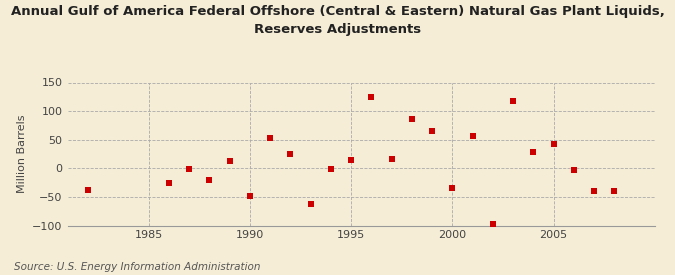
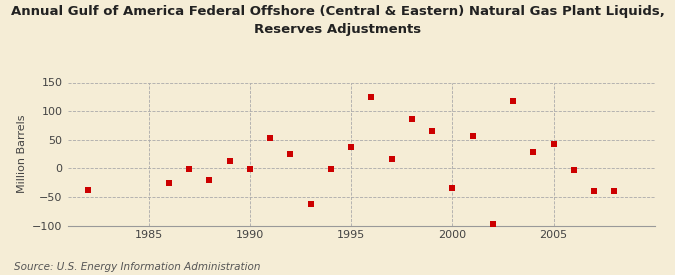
1990: -48 -> -2
1995: 15 -> 38
